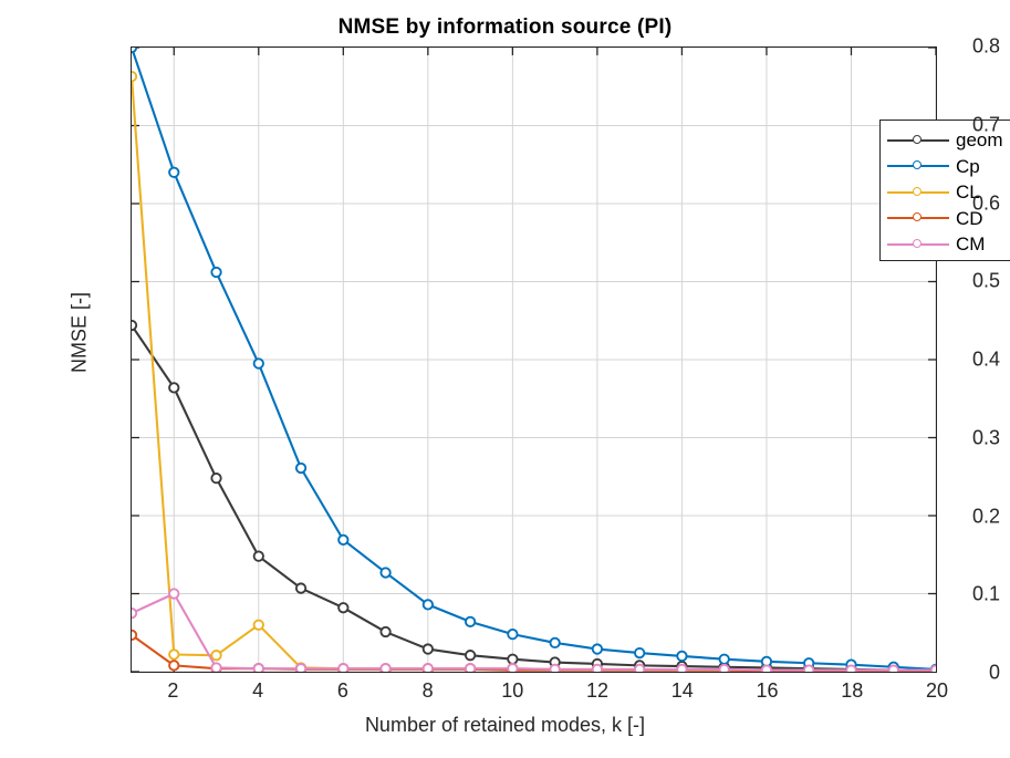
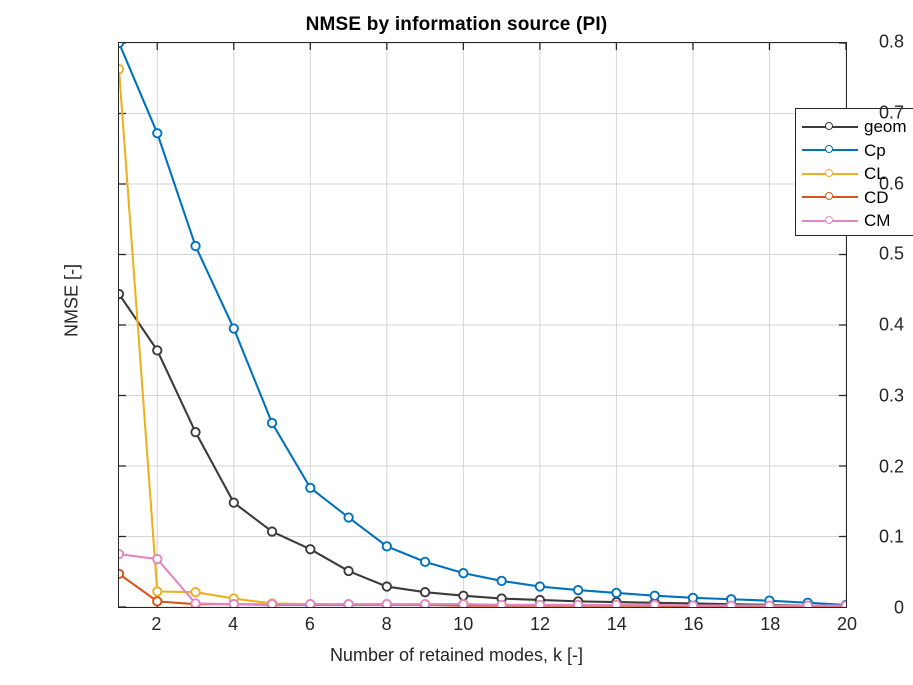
Cp/2: 0.64 -> 0.67
CM/2: 0.10 -> 0.07
CL/4: 0.06 -> 0.01
